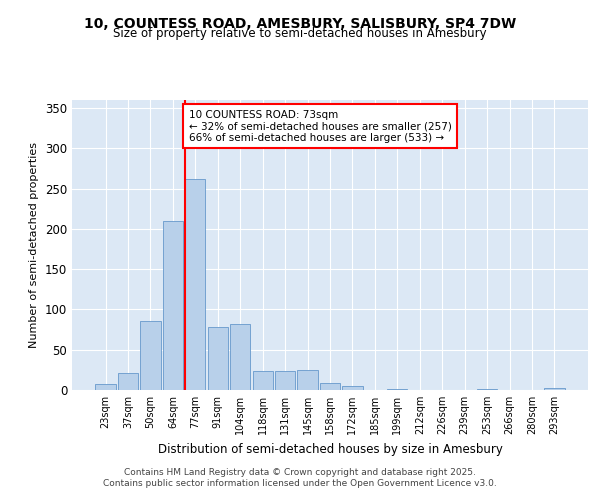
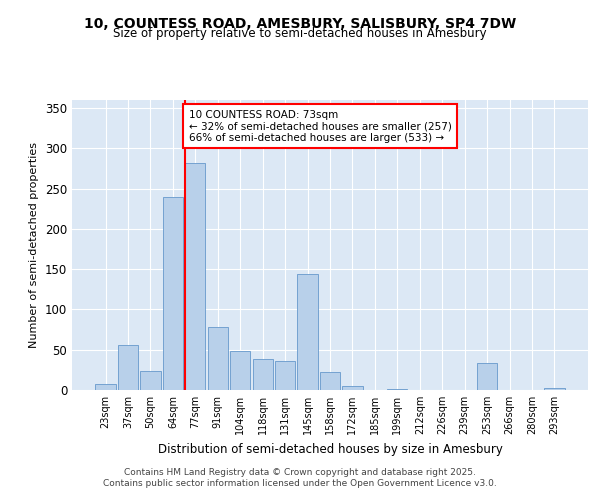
37sqm: 21 -> 56
50sqm: 86 -> 24
64sqm: 210 -> 240
77sqm: 262 -> 282
104sqm: 82 -> 48
118sqm: 23 -> 38
131sqm: 24 -> 36
145sqm: 25 -> 144
158sqm: 9 -> 22
253sqm: 1 -> 34
